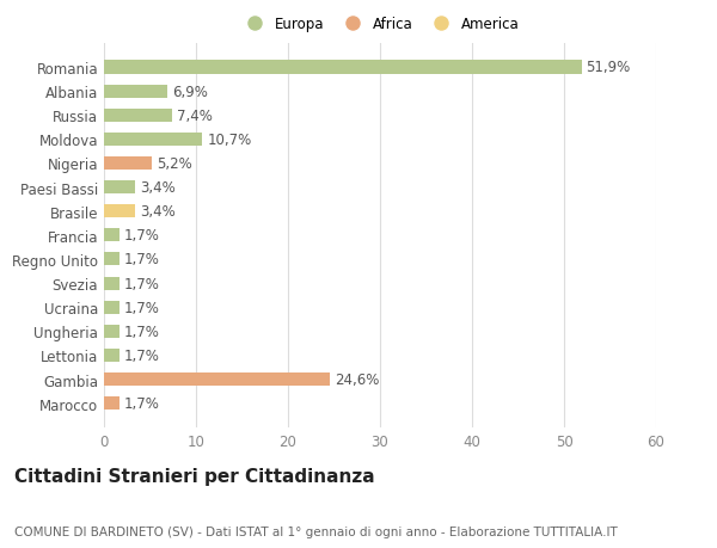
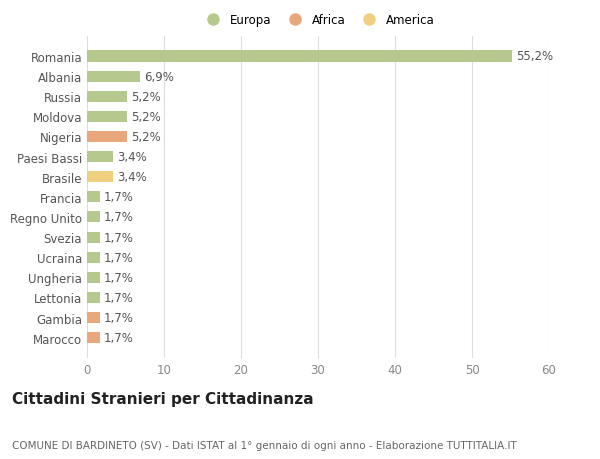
Romania: 51,9% -> 55,2%
Russia: 7,4% -> 5,2%
Moldova: 10,7% -> 5,2%
Gambia: 24,6% -> 1,7%
